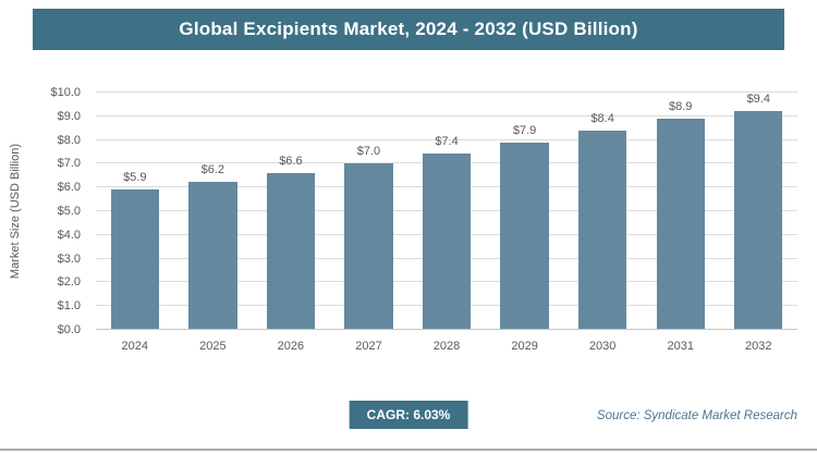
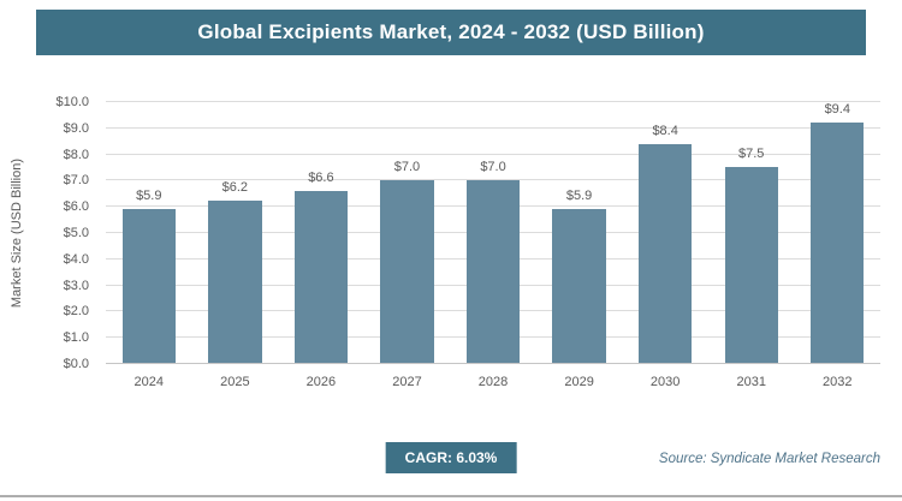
2028: $7.4 -> $7.0
2029: $7.9 -> $5.9
2031: $8.9 -> $7.5
